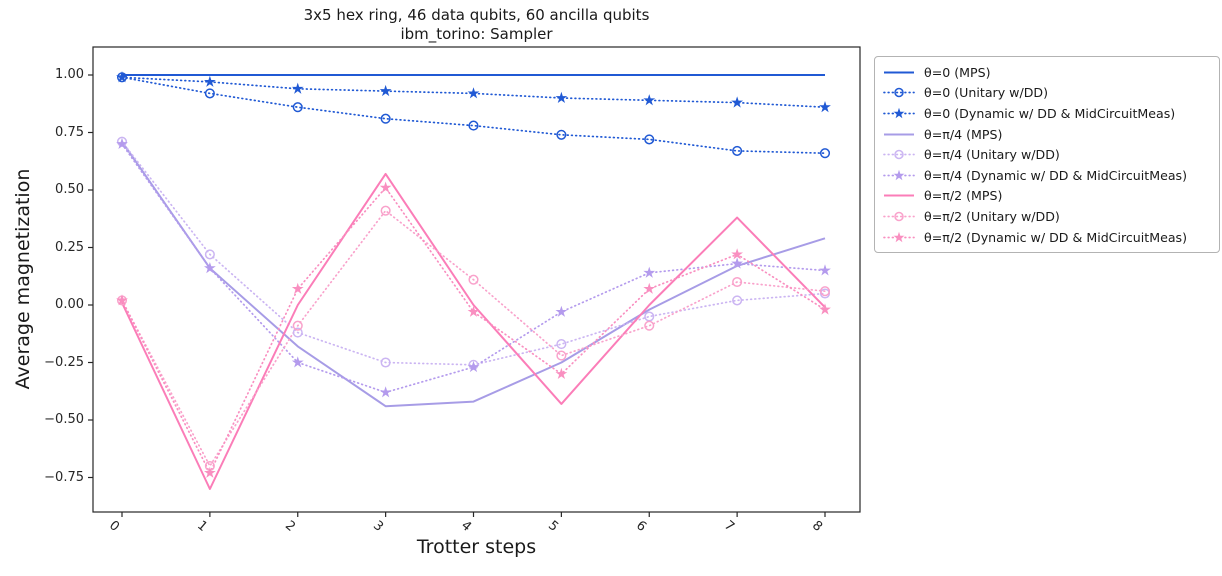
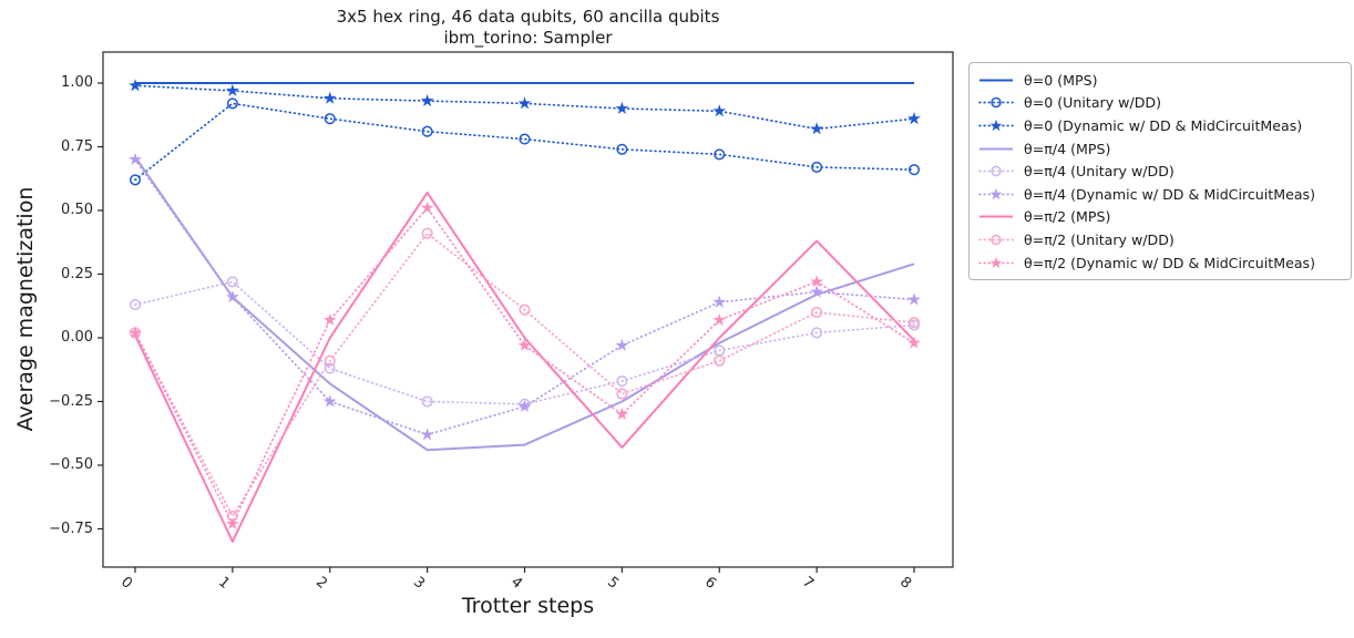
θ=0 (Unitary w/DD)/0: 0.99 -> 0.62
θ=π/4 (Unitary w/DD)/0: 0.71 -> 0.13
θ=0 (Dynamic w/ DD & MidCircuitMeas)/7: 0.88 -> 0.82
